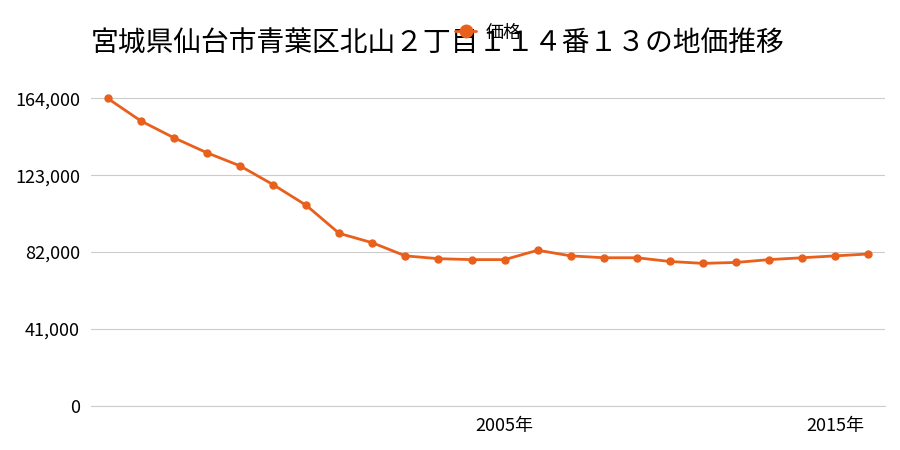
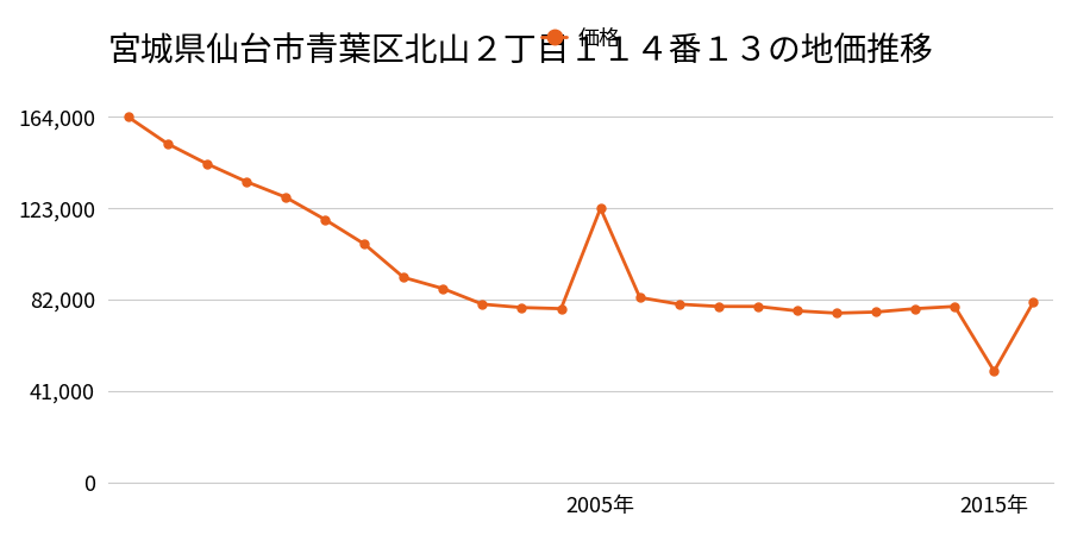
2005年: 78,000 -> 123,000
2015年: 80,000 -> 50,000
